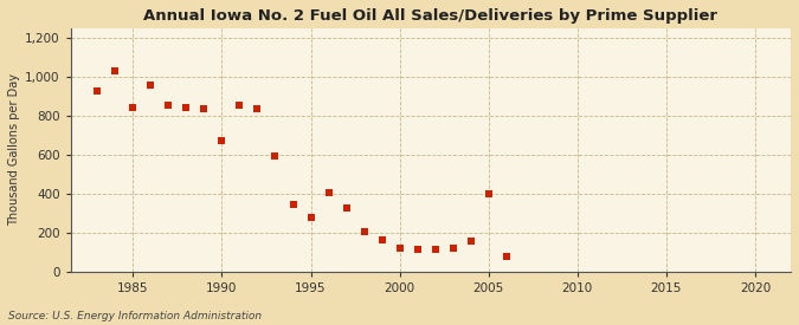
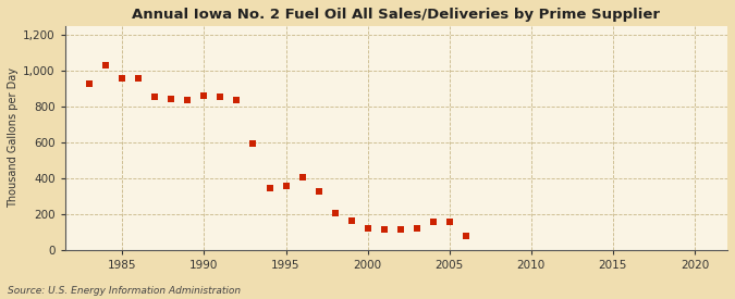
1985: 840 -> 960
1990: 670 -> 860
1995: 280 -> 360
2005: 400 -> 160
